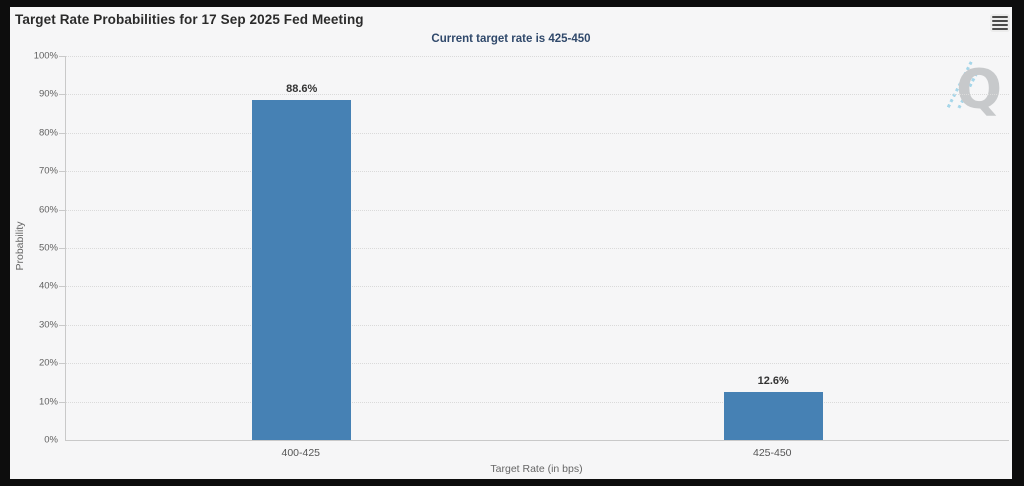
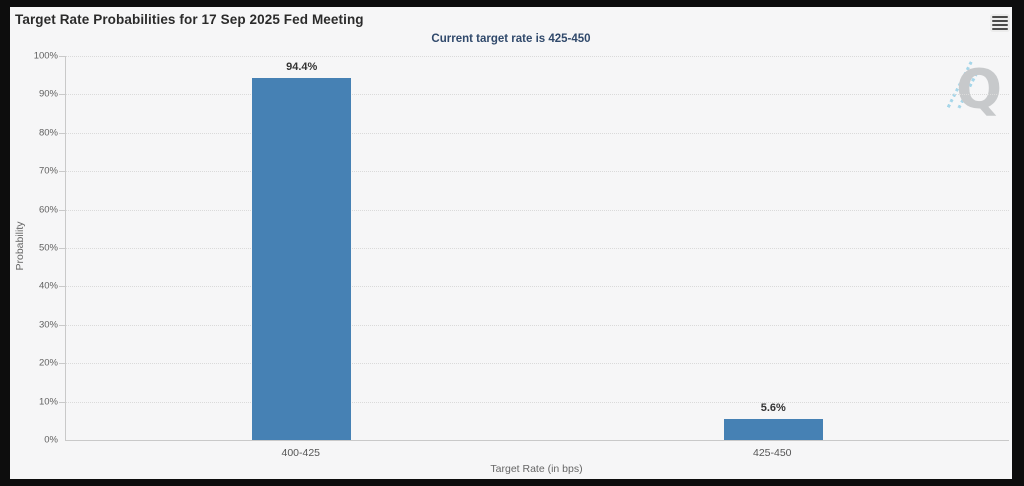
400-425: 88.6% -> 94.4%
425-450: 12.6% -> 5.6%
